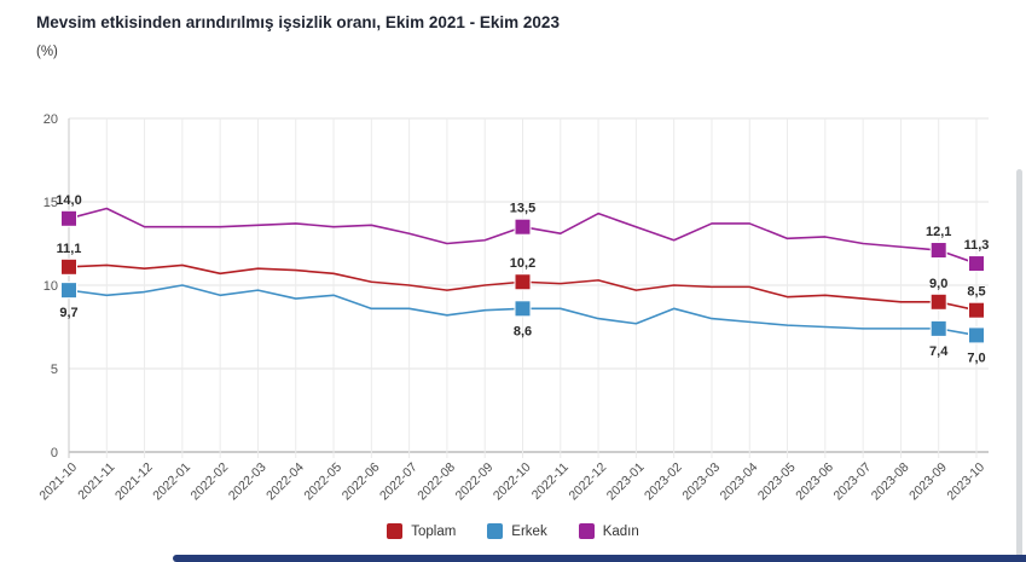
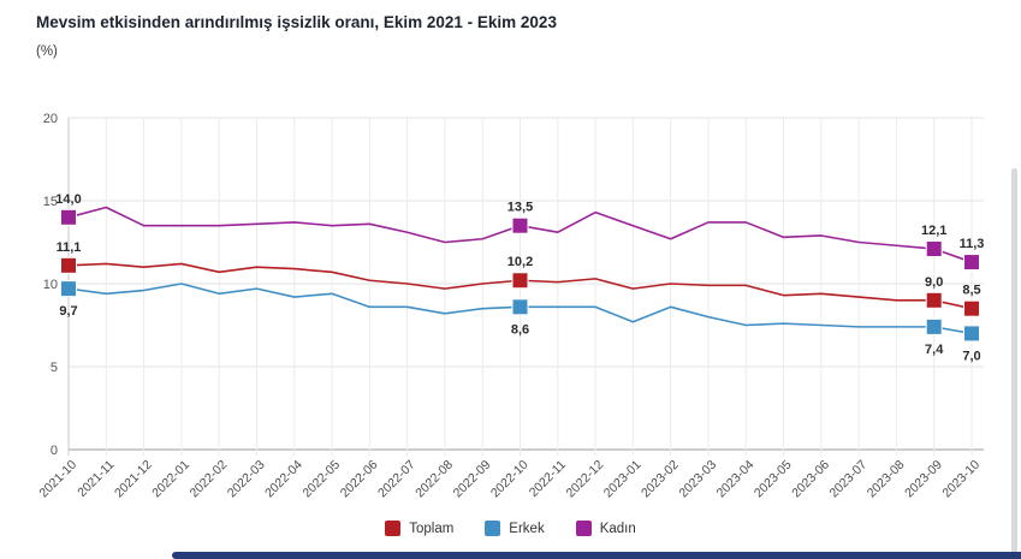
Erkek/2022-12: 8.0 -> 8.6
Erkek/2023-04: 7.8 -> 7.5
